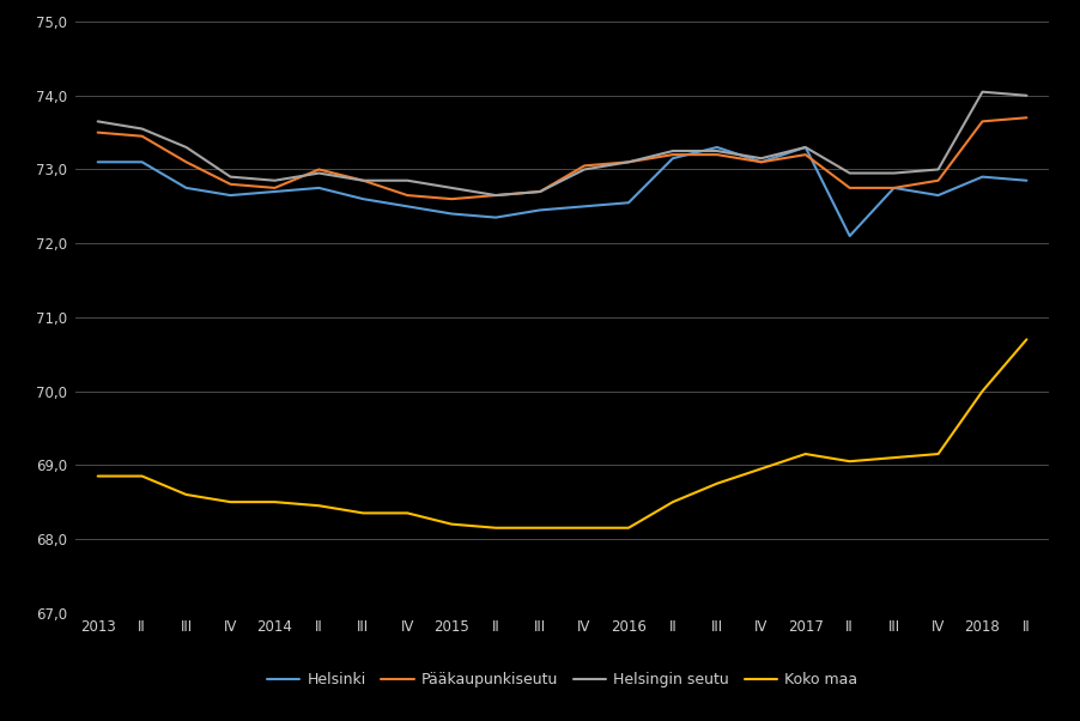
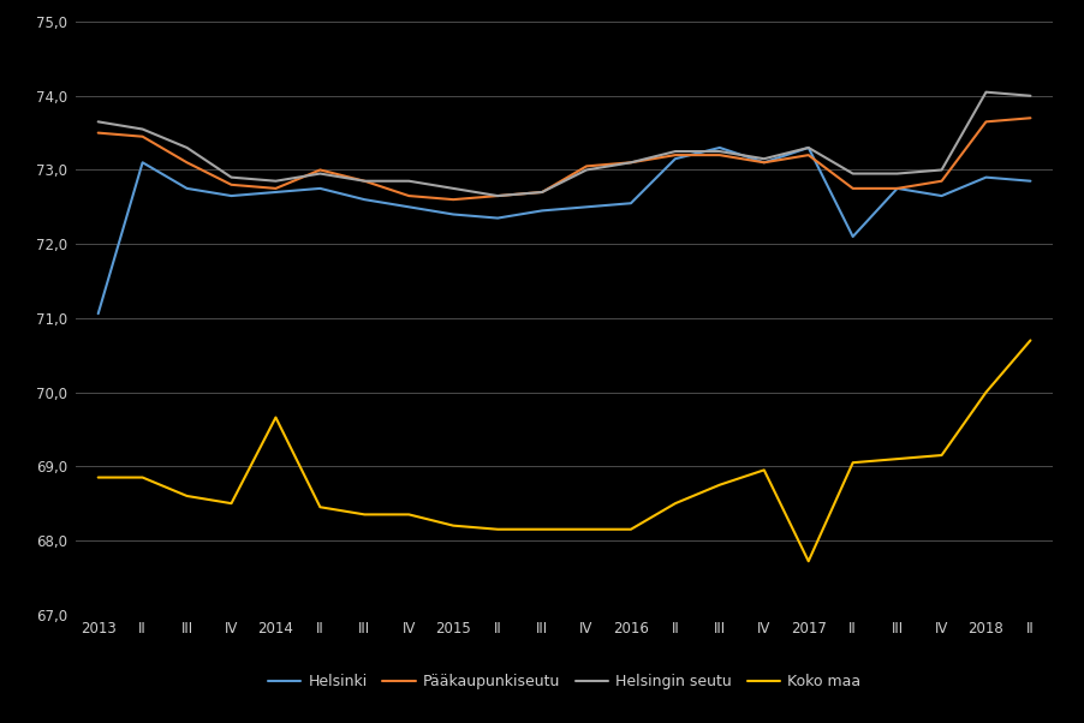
Helsinki/2013: 73,10 -> 71,06
Koko maa/2014: 68,50 -> 69,66
Koko maa/2017: 69,15 -> 67,72
